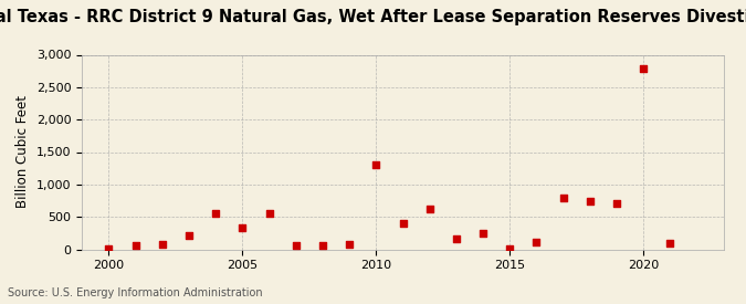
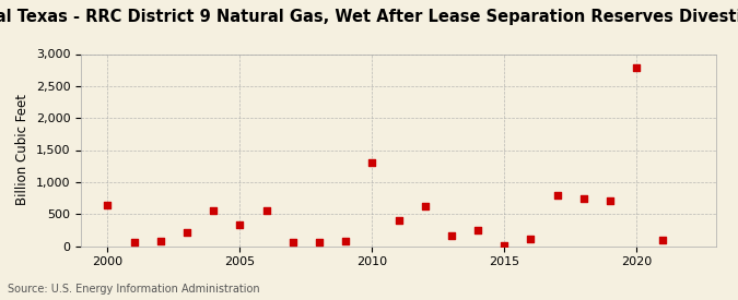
2000: 0 -> 640
